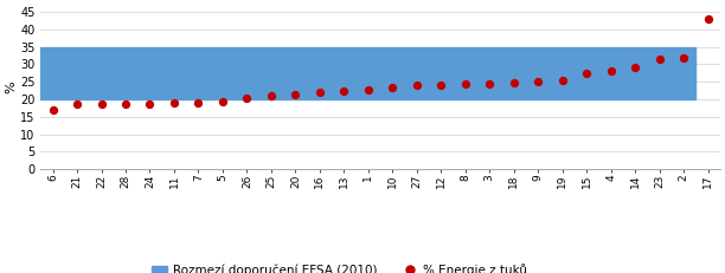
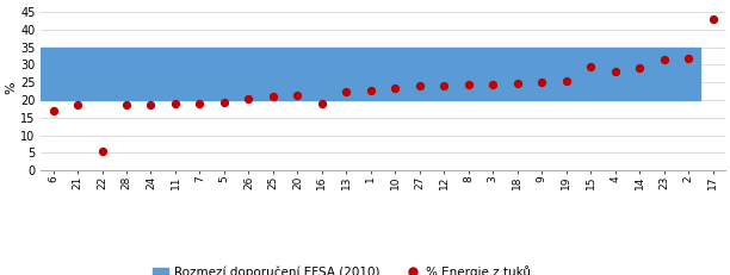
22: 18.5 -> 5.5
16: 22.0 -> 19.0
15: 27.5 -> 29.5
